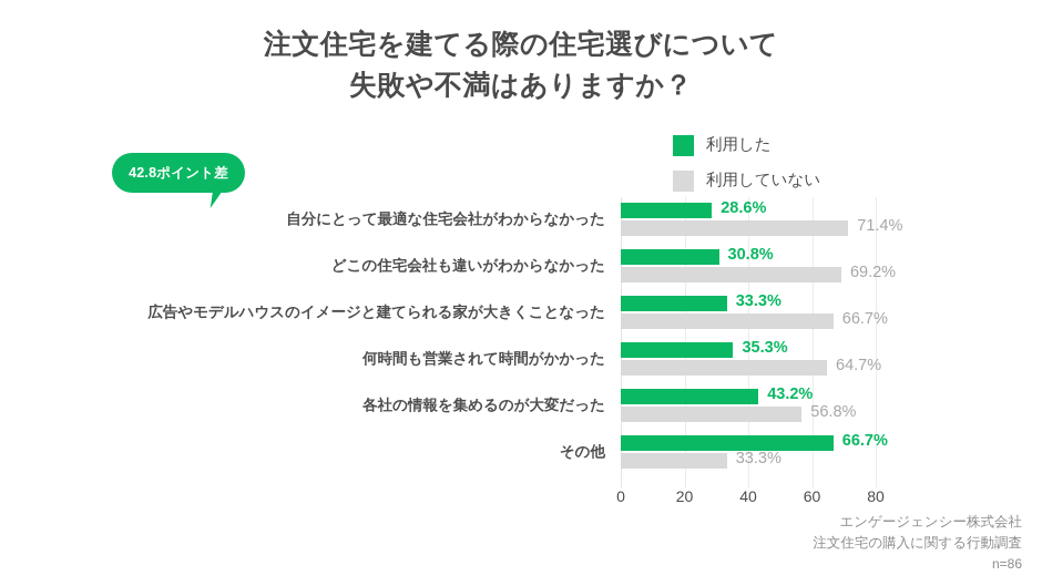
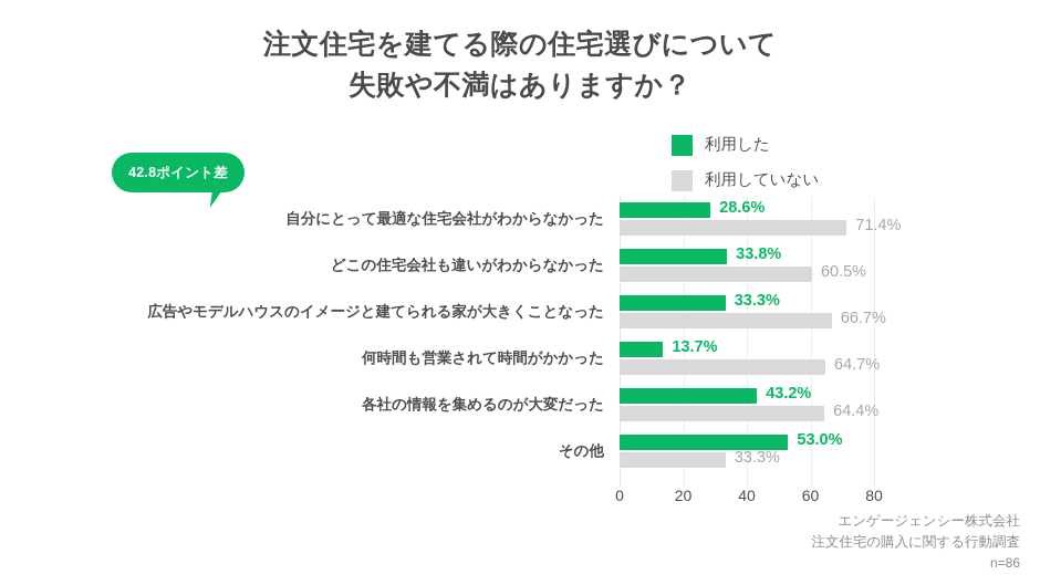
利用した/どこの住宅会社も違いがわからなかった: 30.8% -> 33.8%
利用していない/どこの住宅会社も違いがわからなかった: 69.2% -> 60.5%
利用した/何時間も営業されて時間がかかった: 35.3% -> 13.7%
利用していない/各社の情報を集めるのが大変だった: 56.8% -> 64.4%
利用した/その他: 66.7% -> 53.0%
